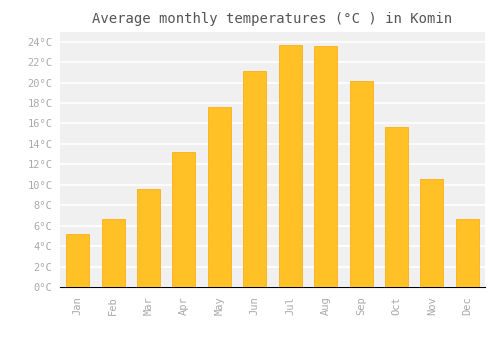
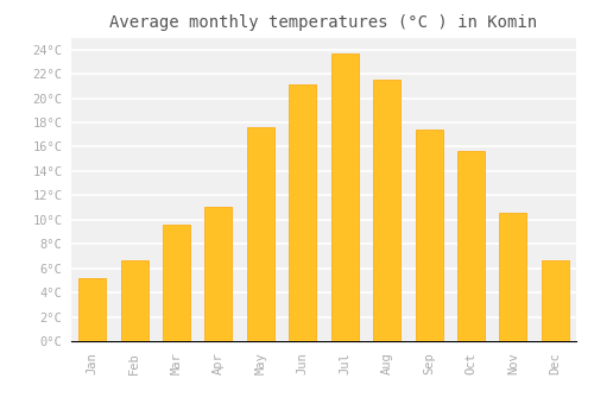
Apr: 13.2°C -> 11.1°C
Aug: 23.6°C -> 21.5°C
Sep: 20.2°C -> 17.4°C
